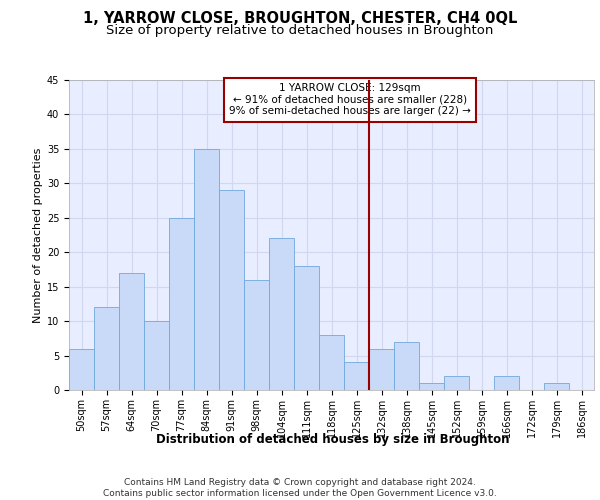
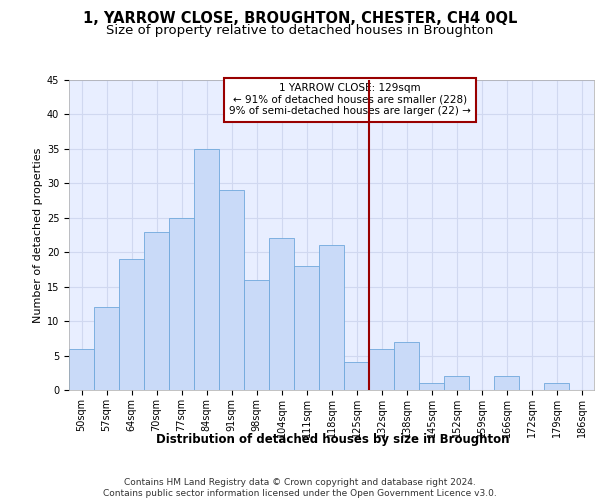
64sqm: 17 -> 19
70sqm: 10 -> 23
118sqm: 8 -> 21
